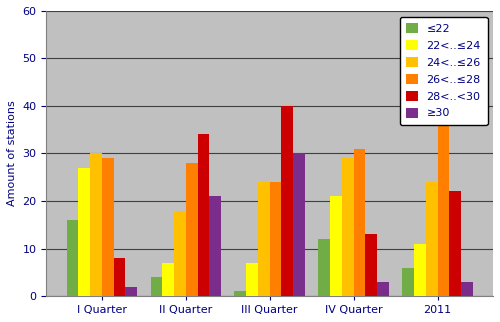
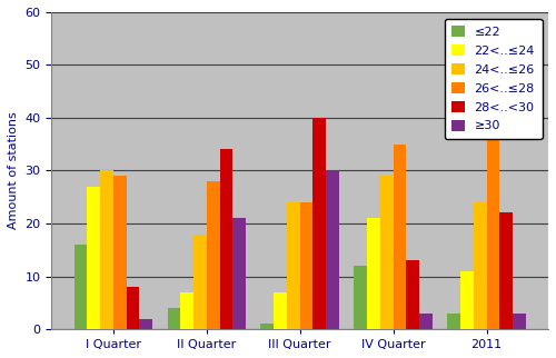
26<..≤28/IV Quarter: 31 -> 35
≤22/2011: 6 -> 3
